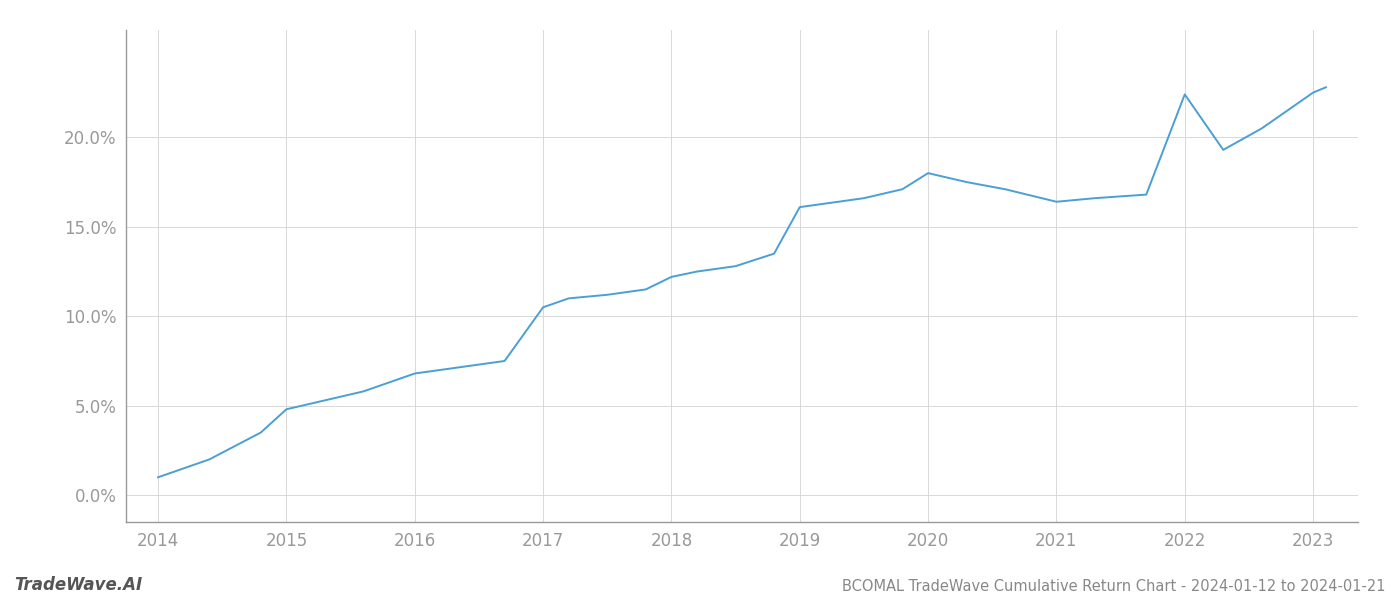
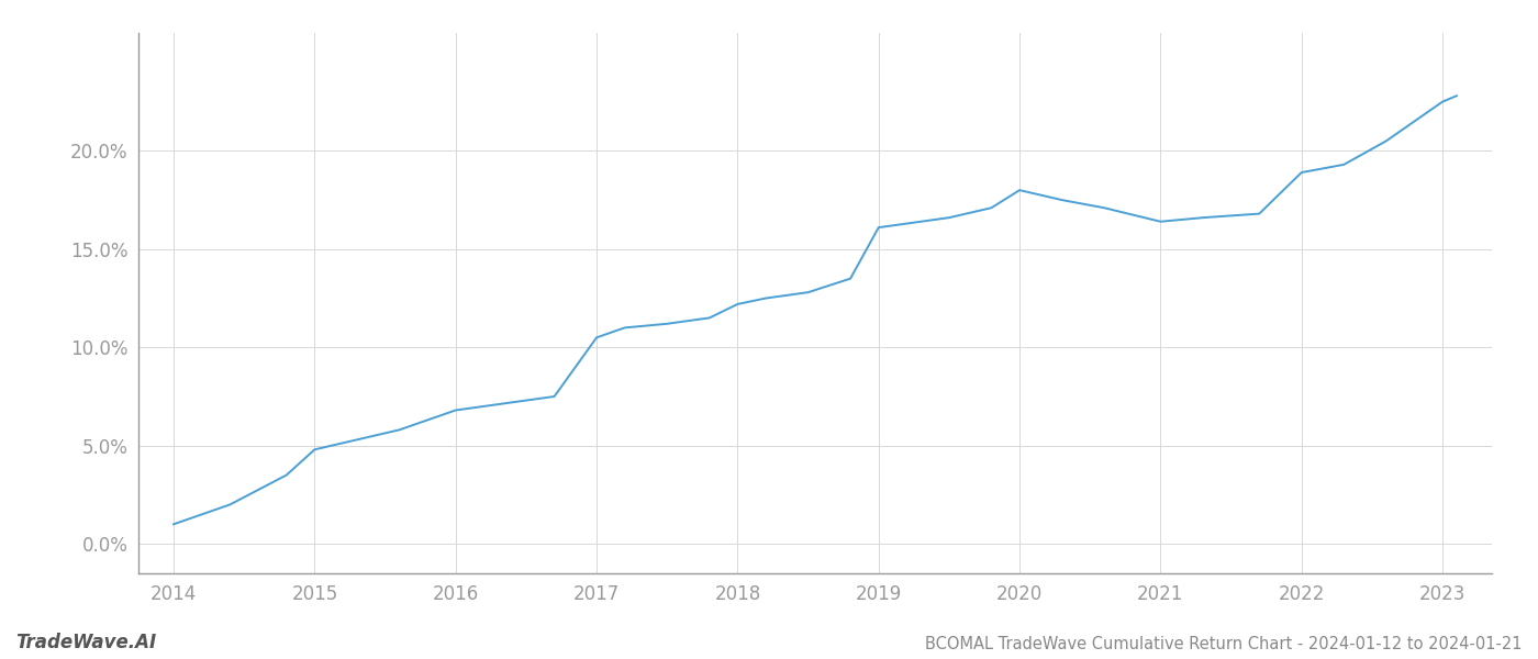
2022: 22.4% -> 18.9%
